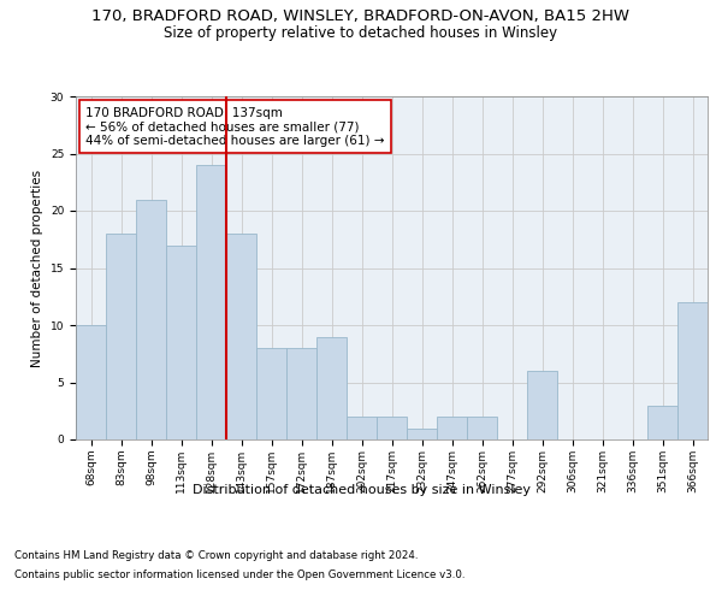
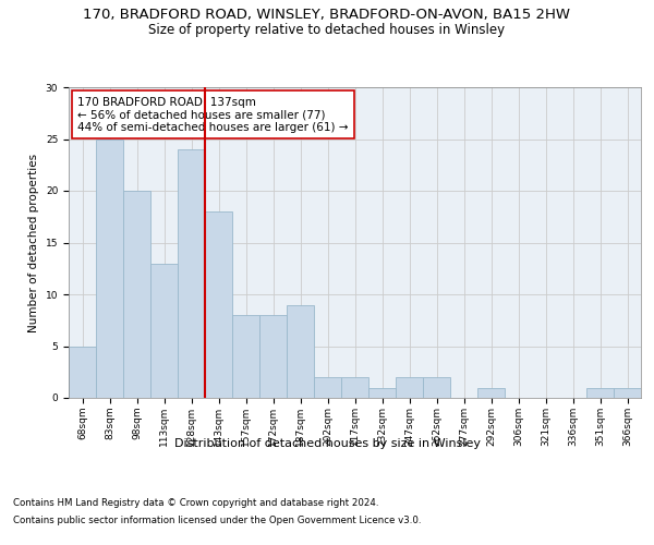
68sqm: 10 -> 5
83sqm: 18 -> 25
98sqm: 21 -> 20
113sqm: 17 -> 13
292sqm: 6 -> 1
351sqm: 3 -> 1
366sqm: 12 -> 1
